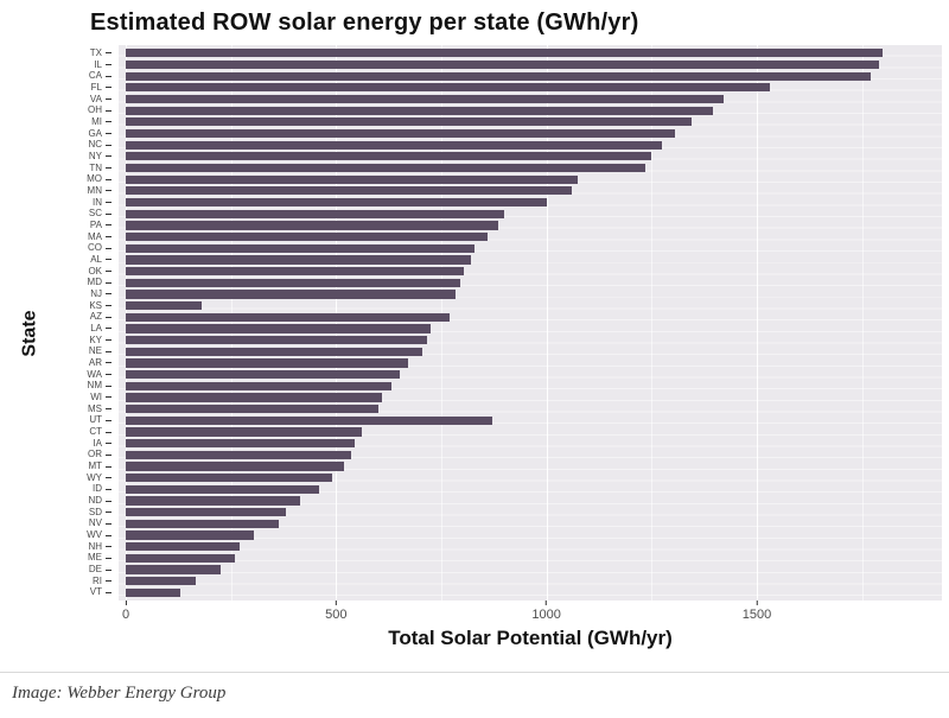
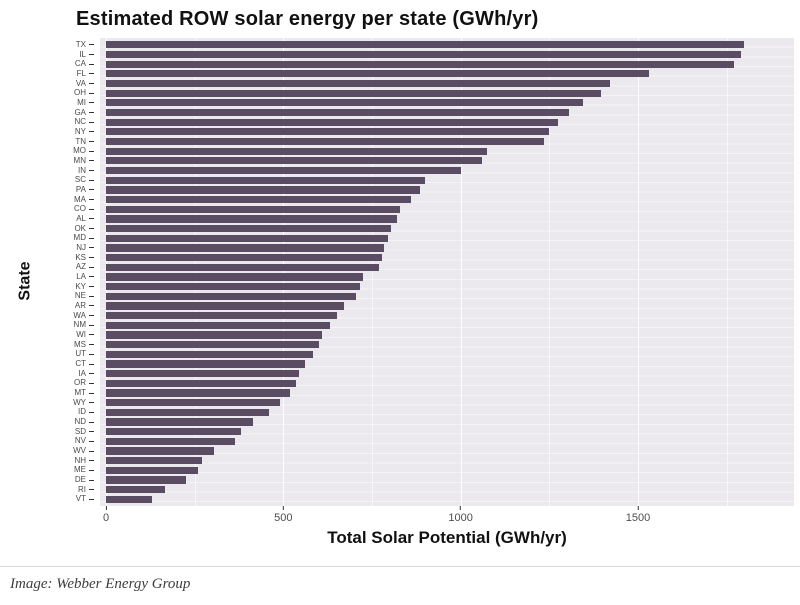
KS: 180 -> 780
UT: 870 -> 580
